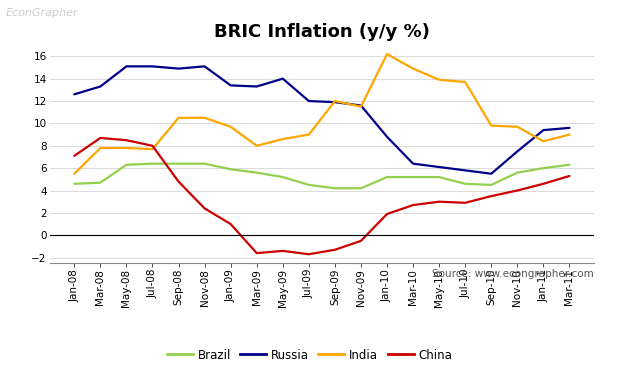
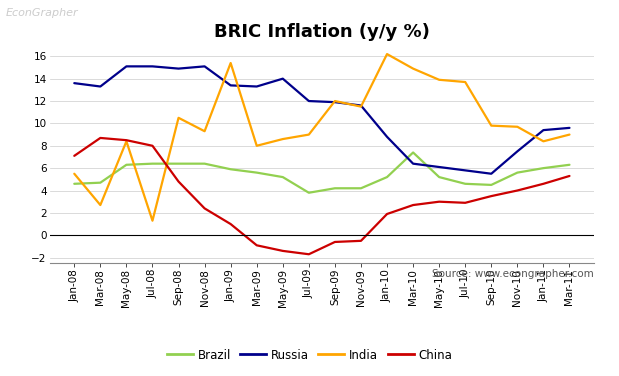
Russia/Jan-08: 12.6 -> 13.6
India/Mar-08: 7.8 -> 2.7
India/May-08: 7.8 -> 8.4
India/Jul-08: 7.7 -> 1.3
India/Nov-08: 10.5 -> 9.3
India/Jan-09: 9.7 -> 15.4
China/Mar-09: -1.6 -> -0.9
Brazil/Jul-09: 4.5 -> 3.8
China/Sep-09: -1.3 -> -0.6
Brazil/Mar-10: 5.2 -> 7.4
